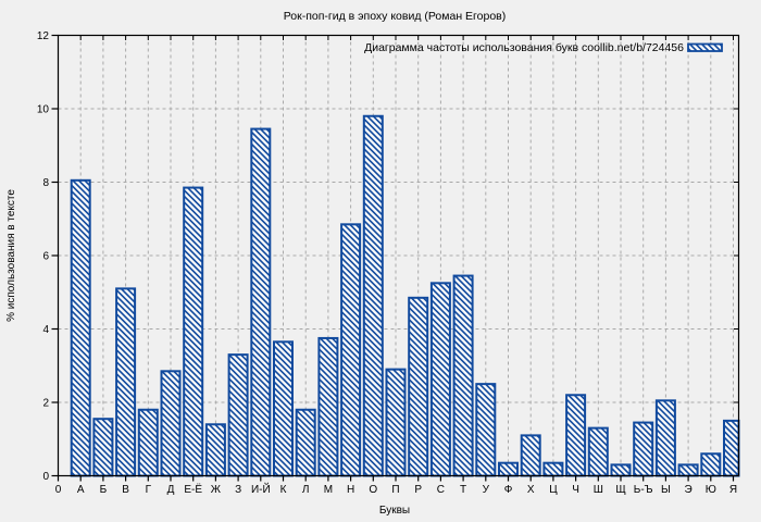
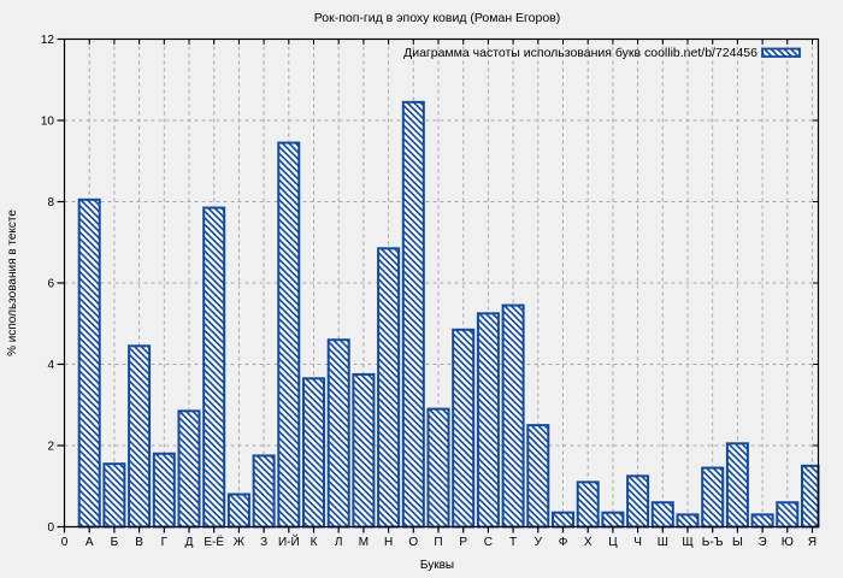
В: 5.1 -> 4.5
Ж: 1.4 -> 0.8
З: 3.3 -> 1.8
Л: 1.8 -> 4.6
О: 9.8 -> 10.4
Ч: 2.2 -> 1.2
Ш: 1.3 -> 0.6
